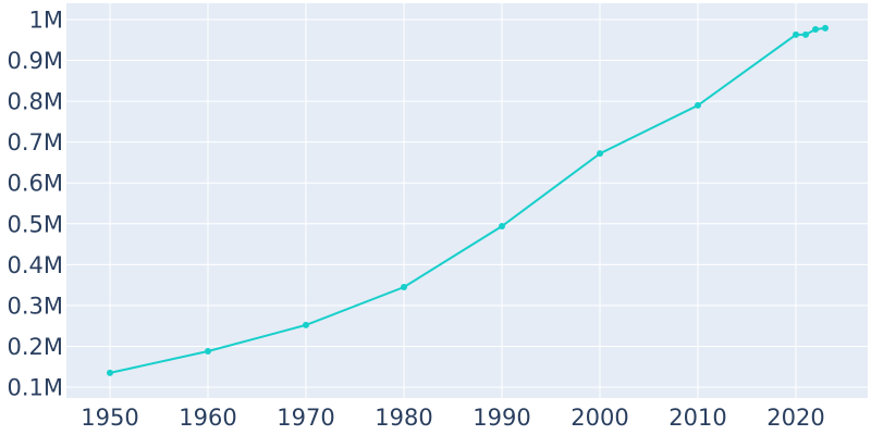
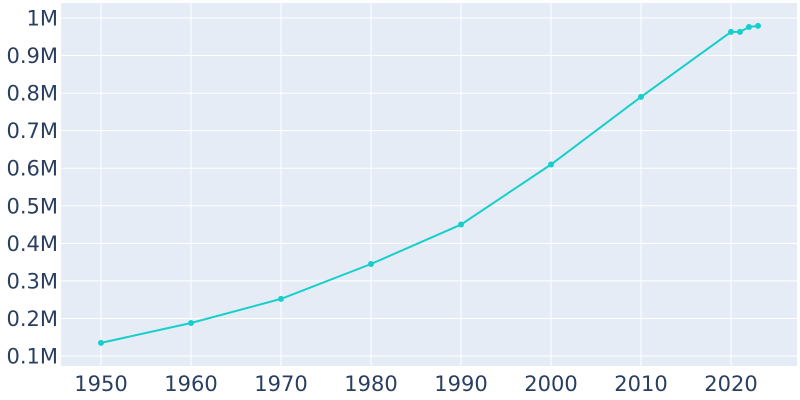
1990: 0.49M -> 0.45M
2000: 0.67M -> 0.61M
